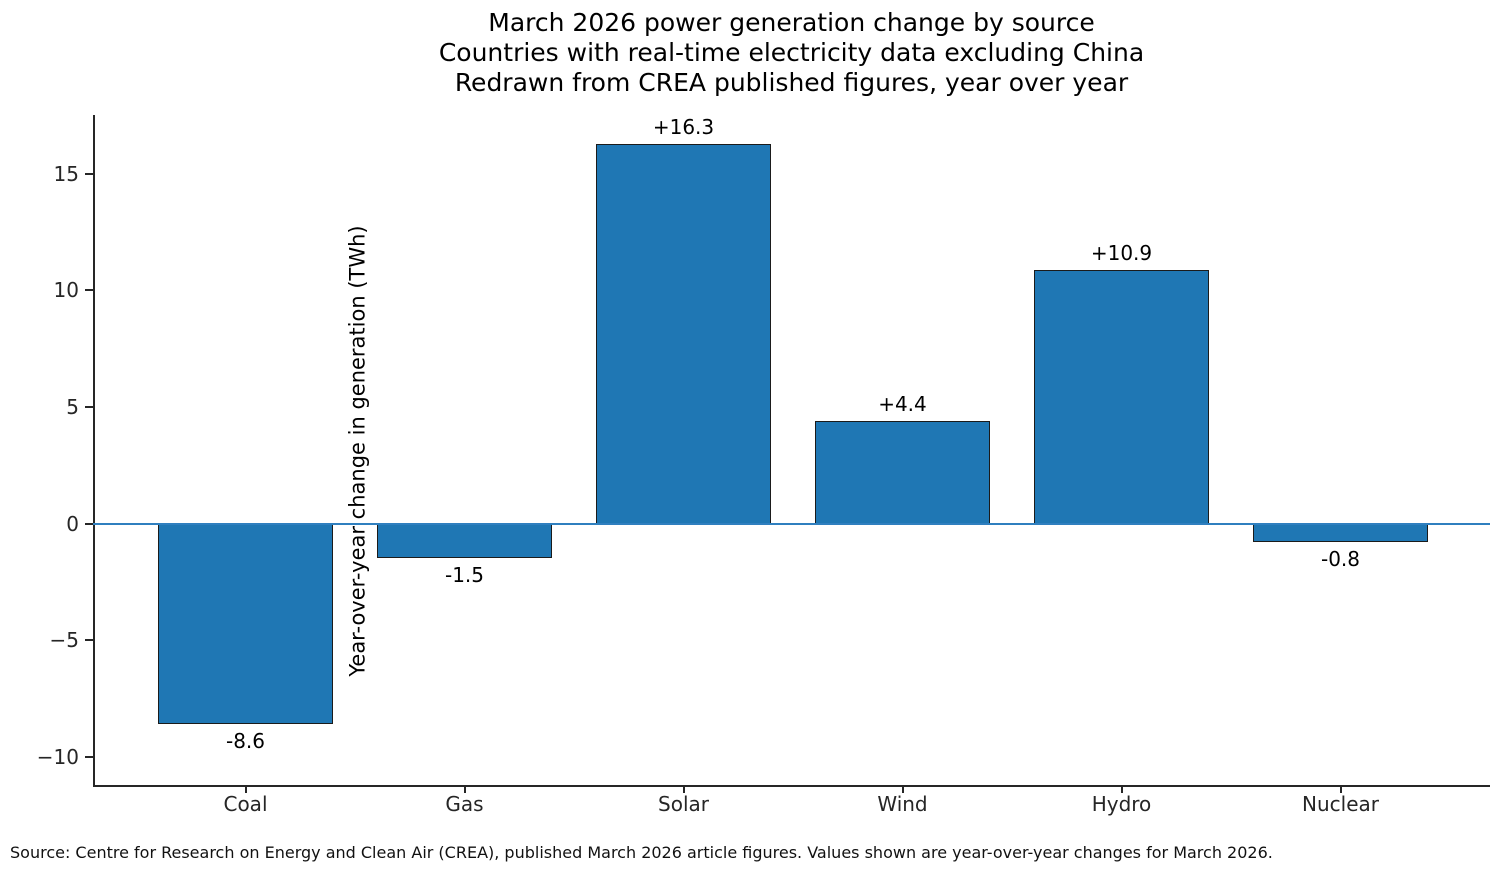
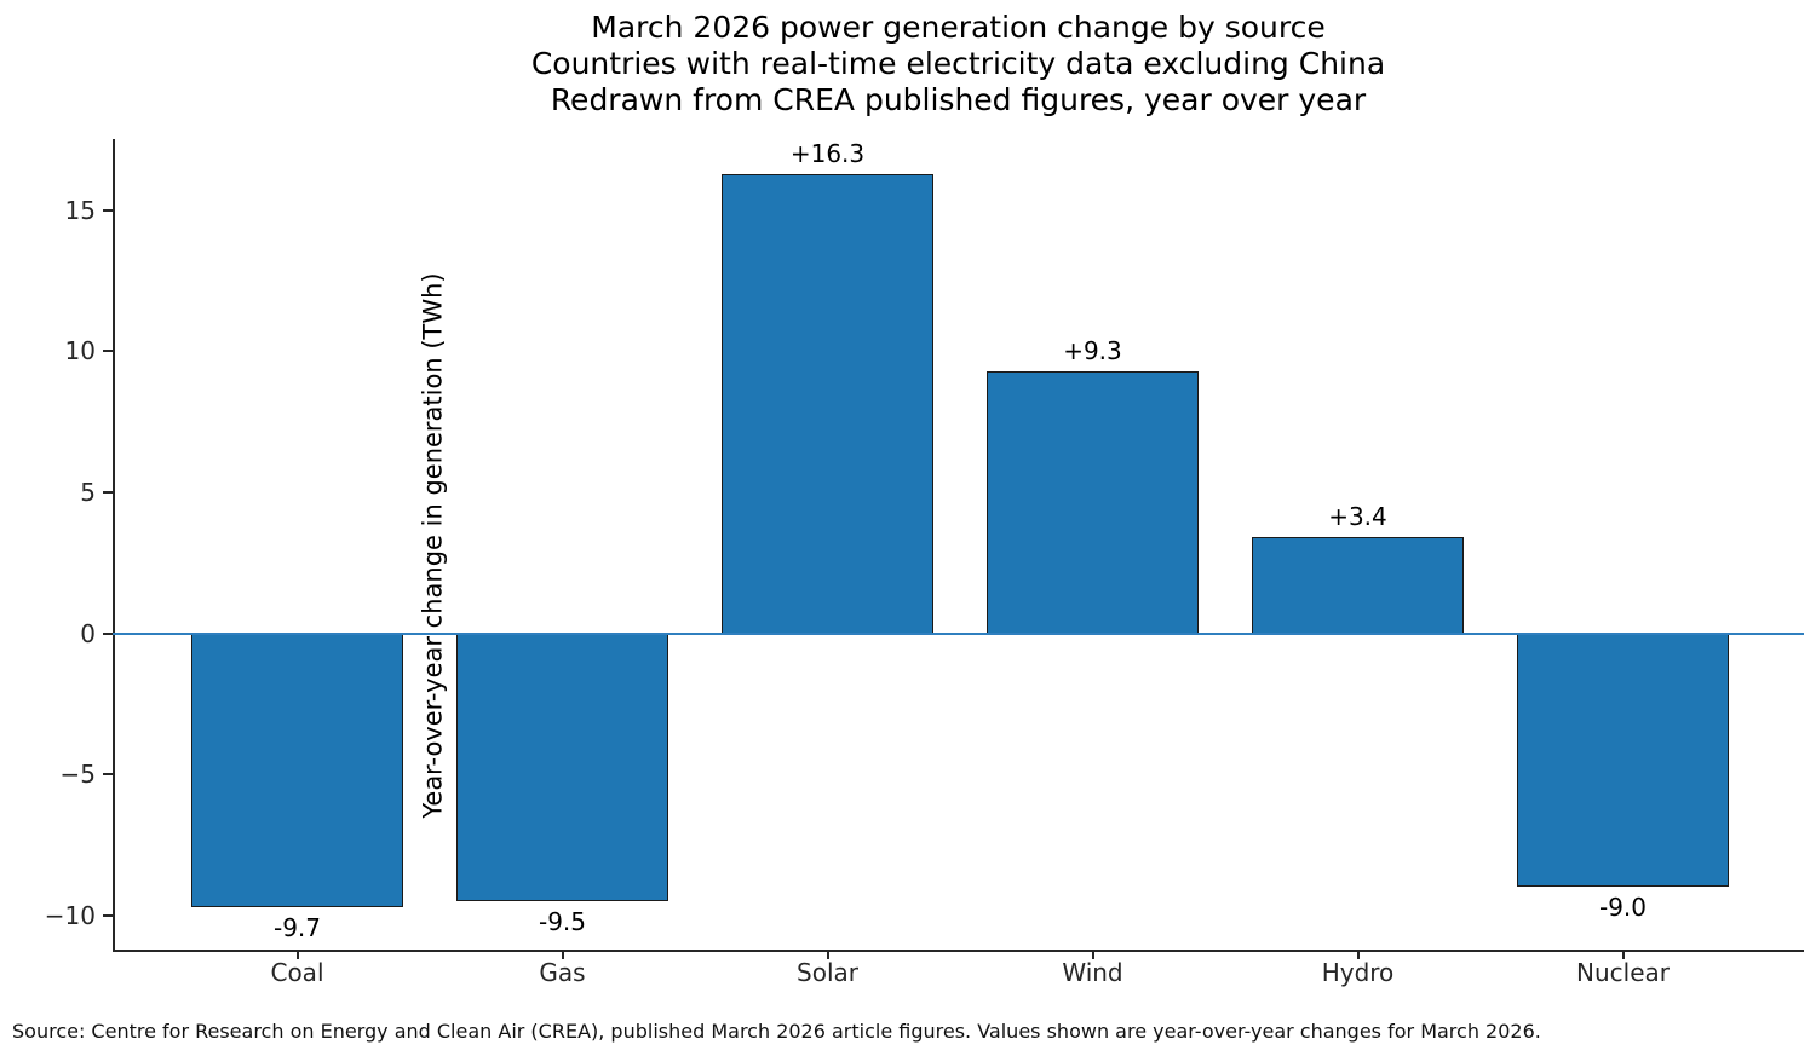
Coal: -8.6 -> -9.7
Gas: -1.5 -> -9.5
Wind: +4.4 -> +9.3
Hydro: +10.9 -> +3.4
Nuclear: -0.8 -> -9.0
